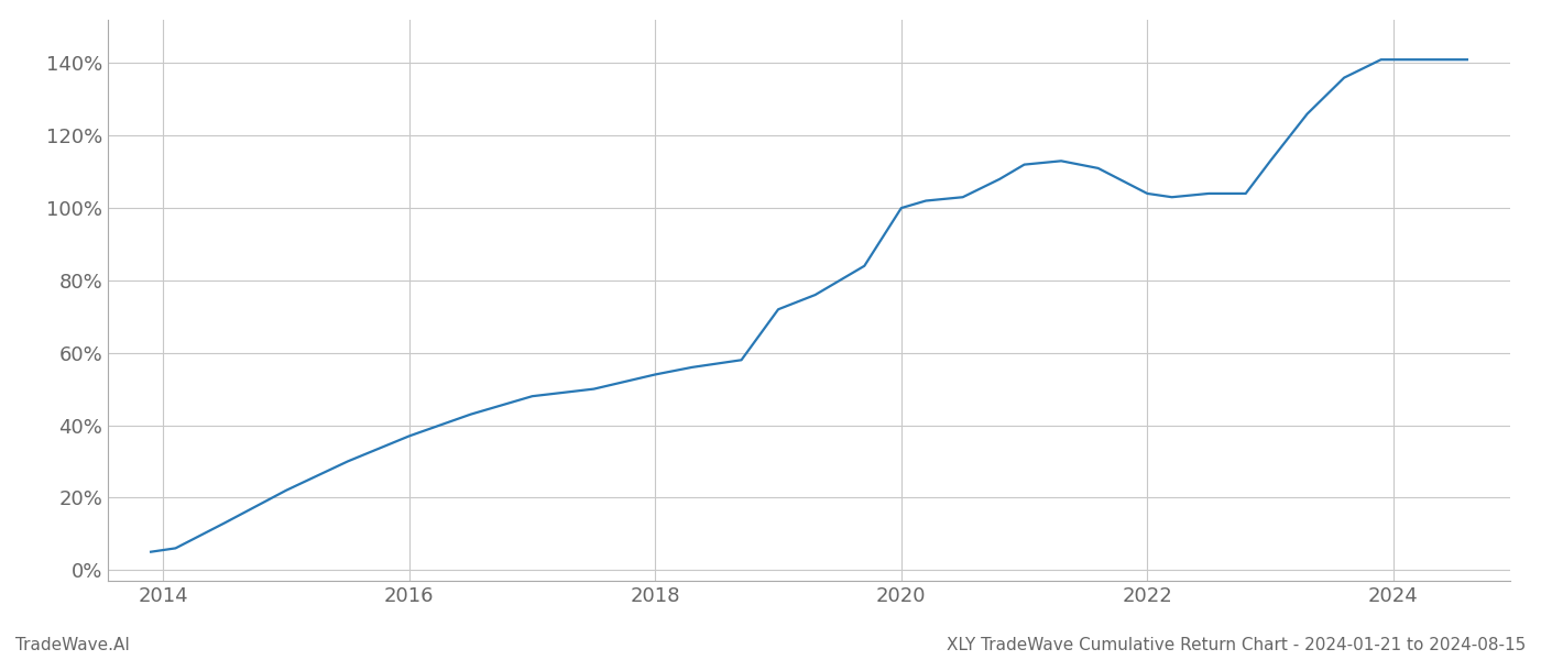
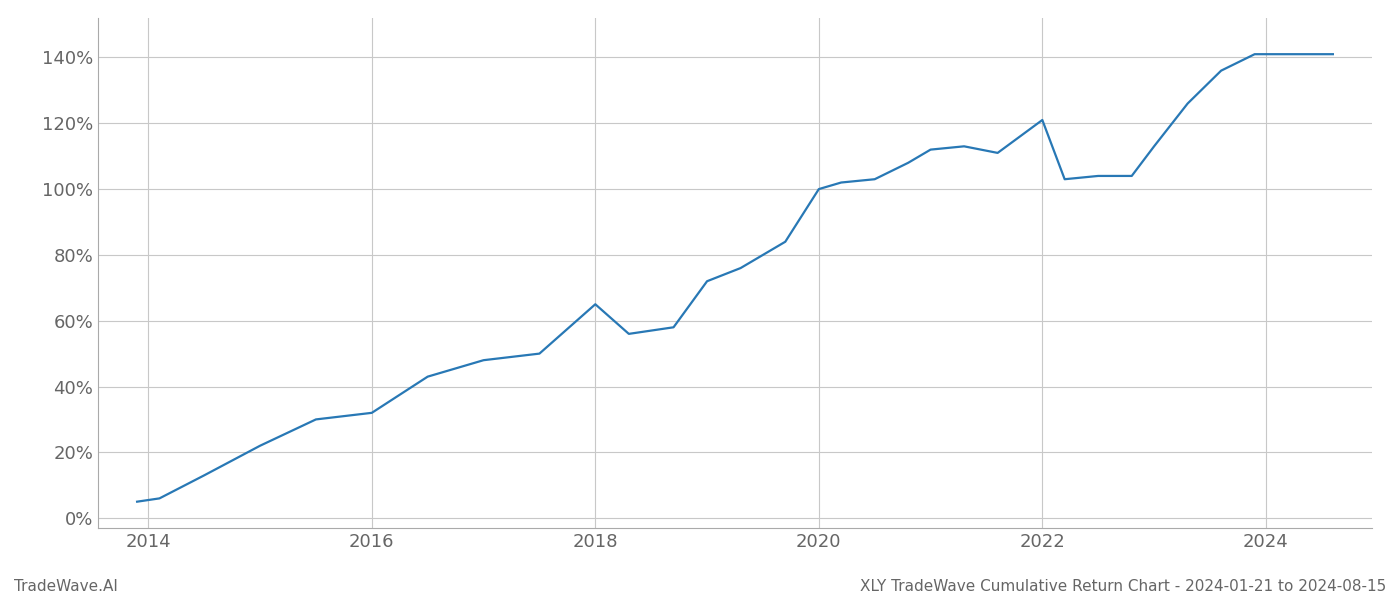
2016: 37% -> 32%
2018: 54% -> 65%
2022: 104% -> 121%
